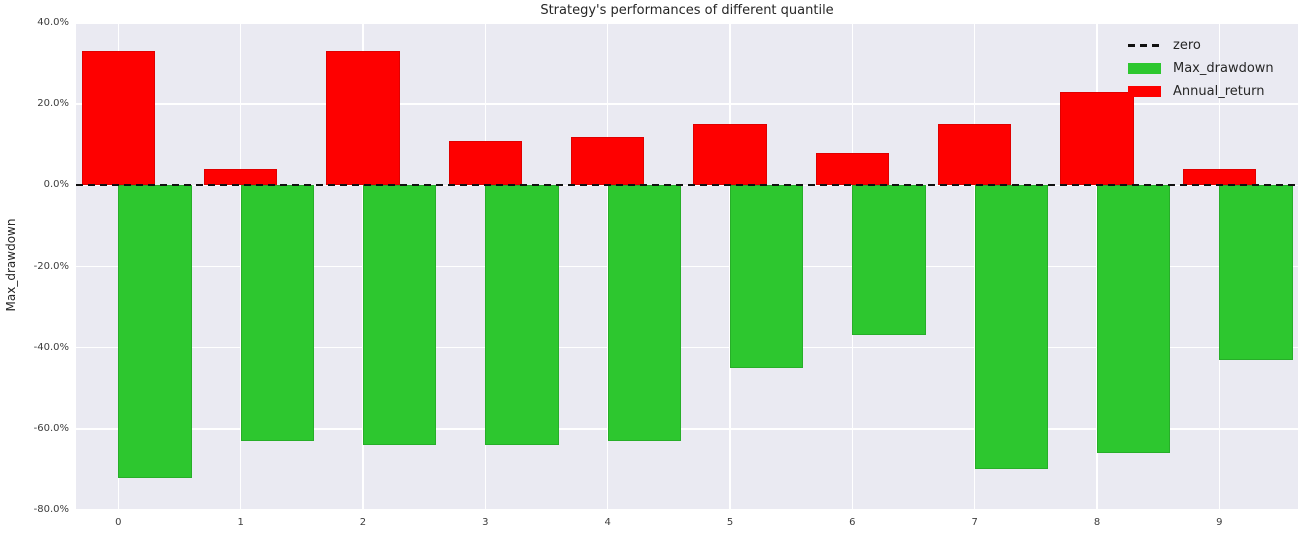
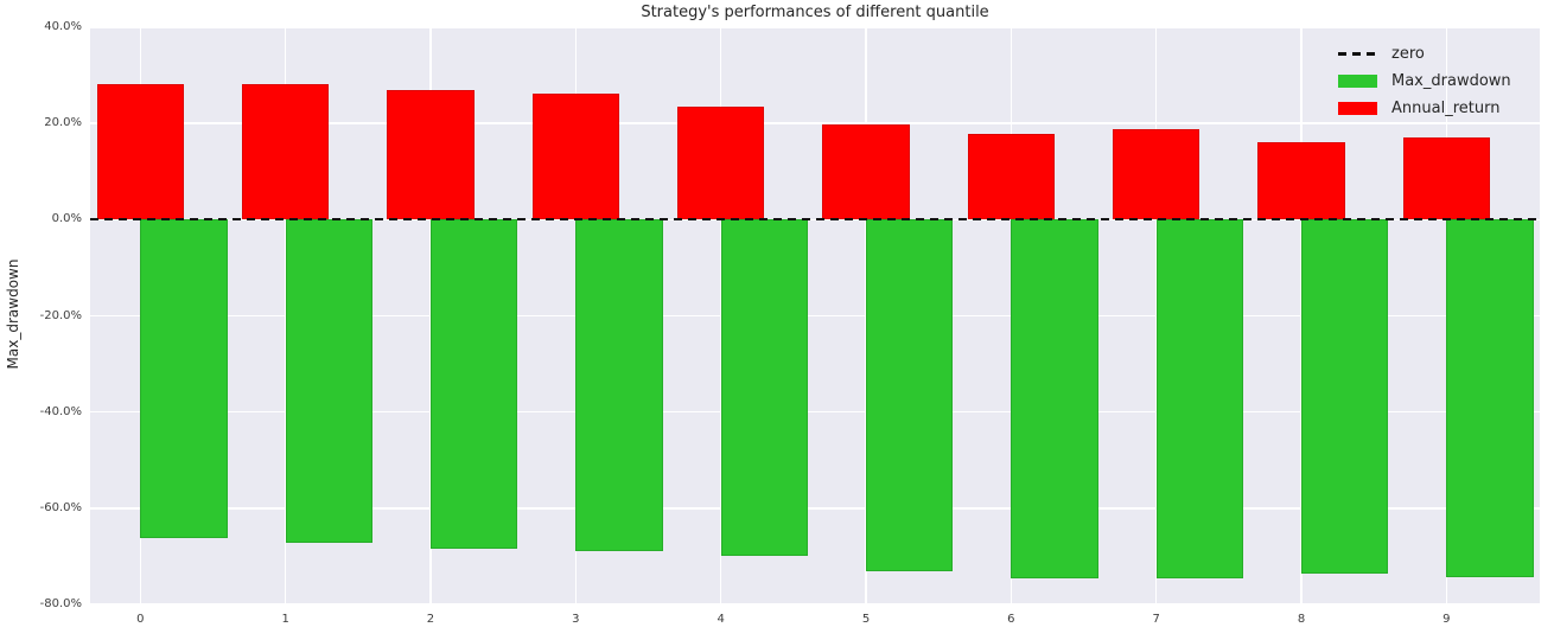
Annual_return/0: 33% -> 28%
Max_drawdown/0: -72% -> -66%
Annual_return/1: 4% -> 28%
Max_drawdown/1: -63% -> -67%
Annual_return/2: 33% -> 27%
Max_drawdown/2: -64% -> -68%
Annual_return/3: 11% -> 26%
Max_drawdown/3: -64% -> -69%
Annual_return/4: 12% -> 24%
Max_drawdown/4: -63% -> -70%
Annual_return/5: 15% -> 20%
Max_drawdown/5: -45% -> -73%
Annual_return/6: 8% -> 18%
Max_drawdown/6: -37% -> -74%
Annual_return/7: 15% -> 19%
Max_drawdown/7: -70% -> -75%
Annual_return/8: 23% -> 16%
Max_drawdown/8: -66% -> -74%
Annual_return/9: 4% -> 17%
Max_drawdown/9: -43% -> -74%
